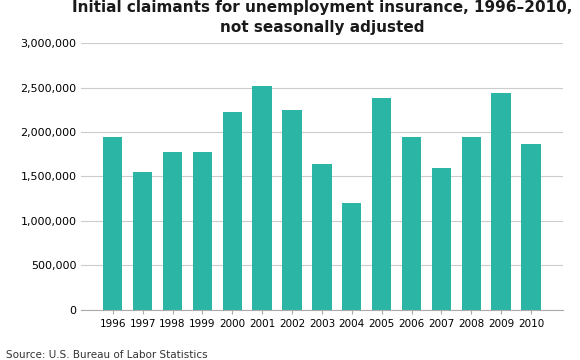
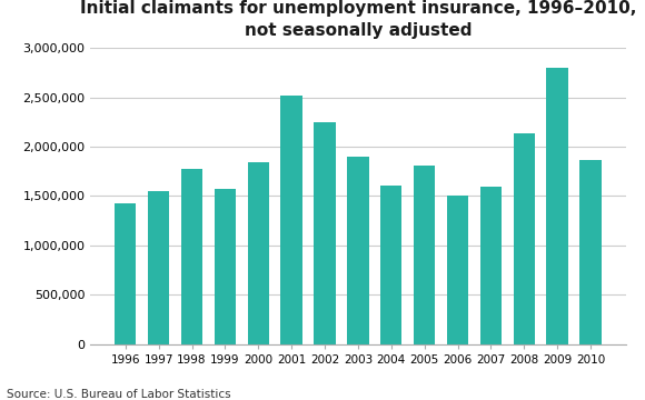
1996: 1,940,000 -> 1,430,000
1999: 1,780,000 -> 1,570,000
2000: 2,220,000 -> 1,840,000
2003: 1,640,000 -> 1,900,000
2004: 1,200,000 -> 1,610,000
2005: 2,380,000 -> 1,810,000
2006: 1,940,000 -> 1,500,000
2008: 1,940,000 -> 2,140,000
2009: 2,440,000 -> 2,800,000
